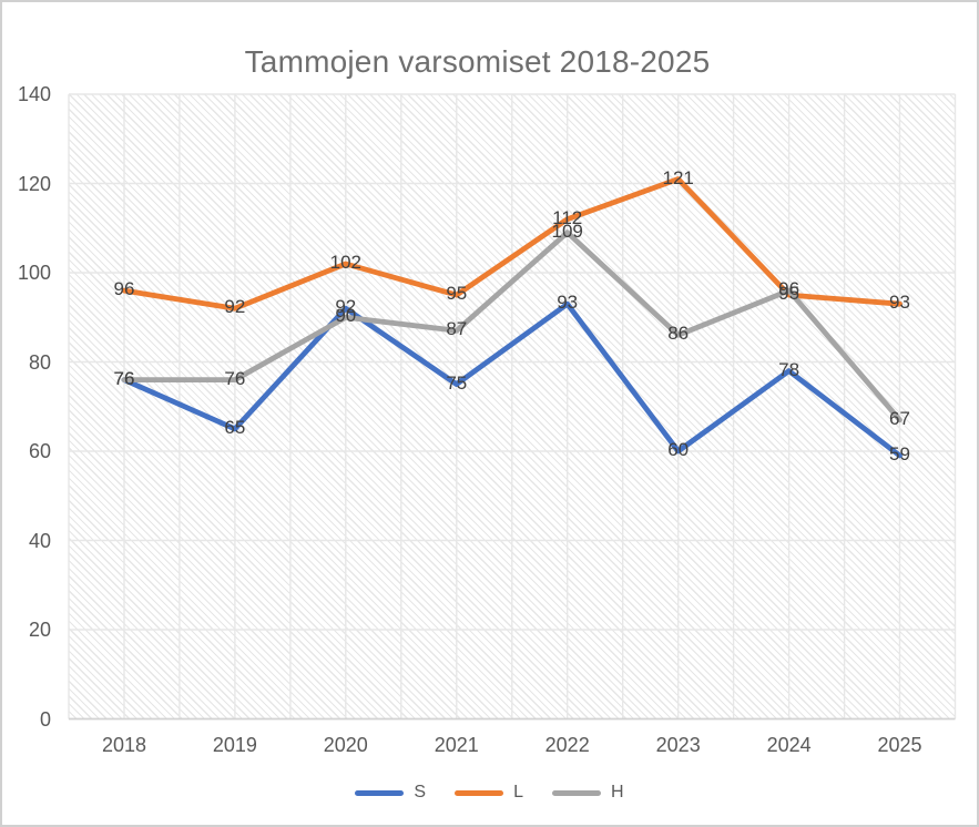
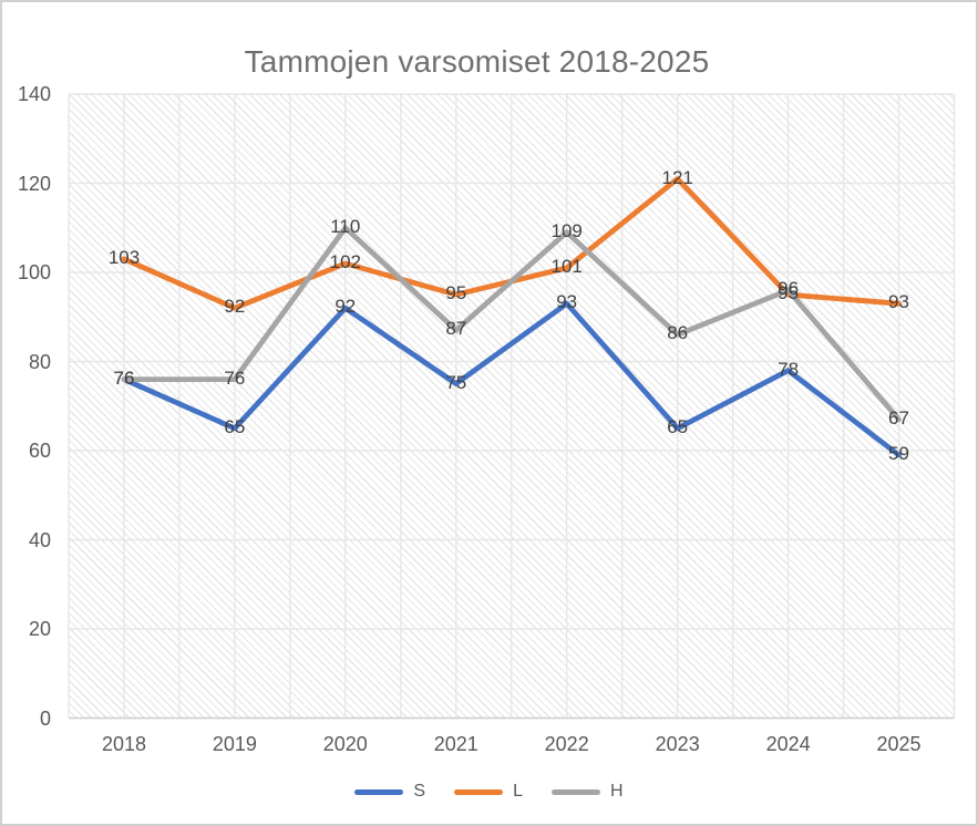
L/2018: 96 -> 103
H/2020: 90 -> 110
L/2022: 112 -> 101
S/2023: 60 -> 65
